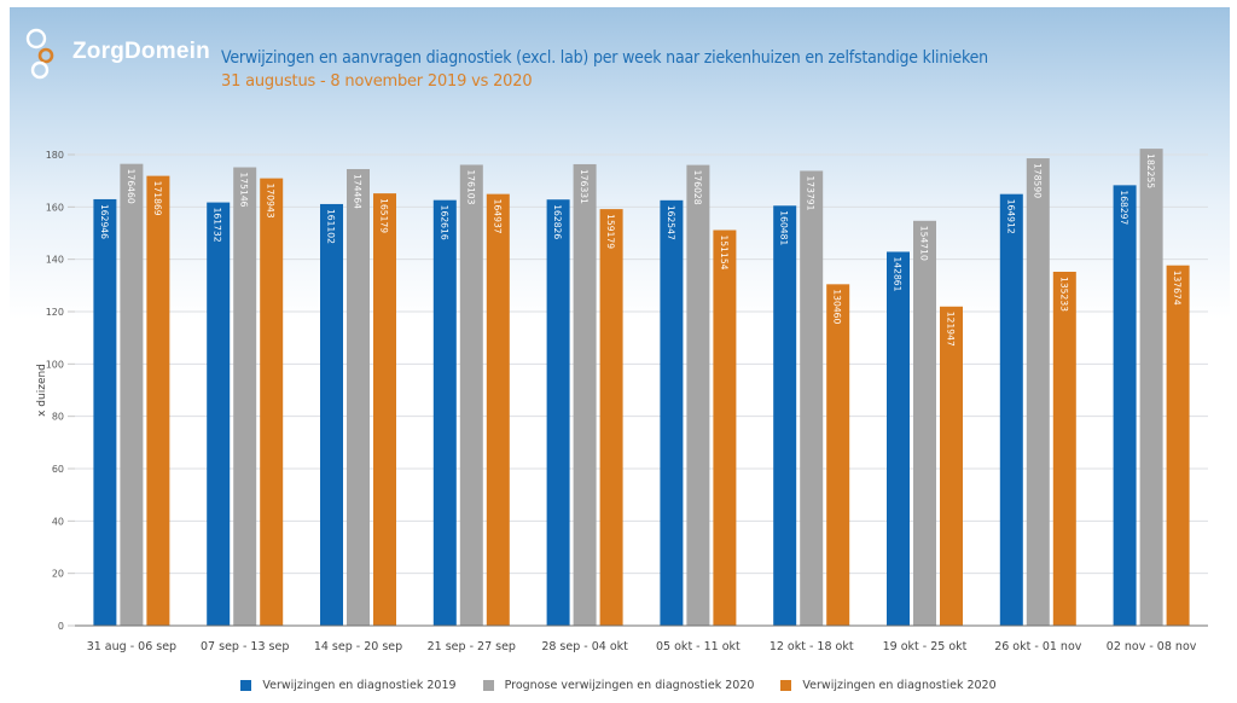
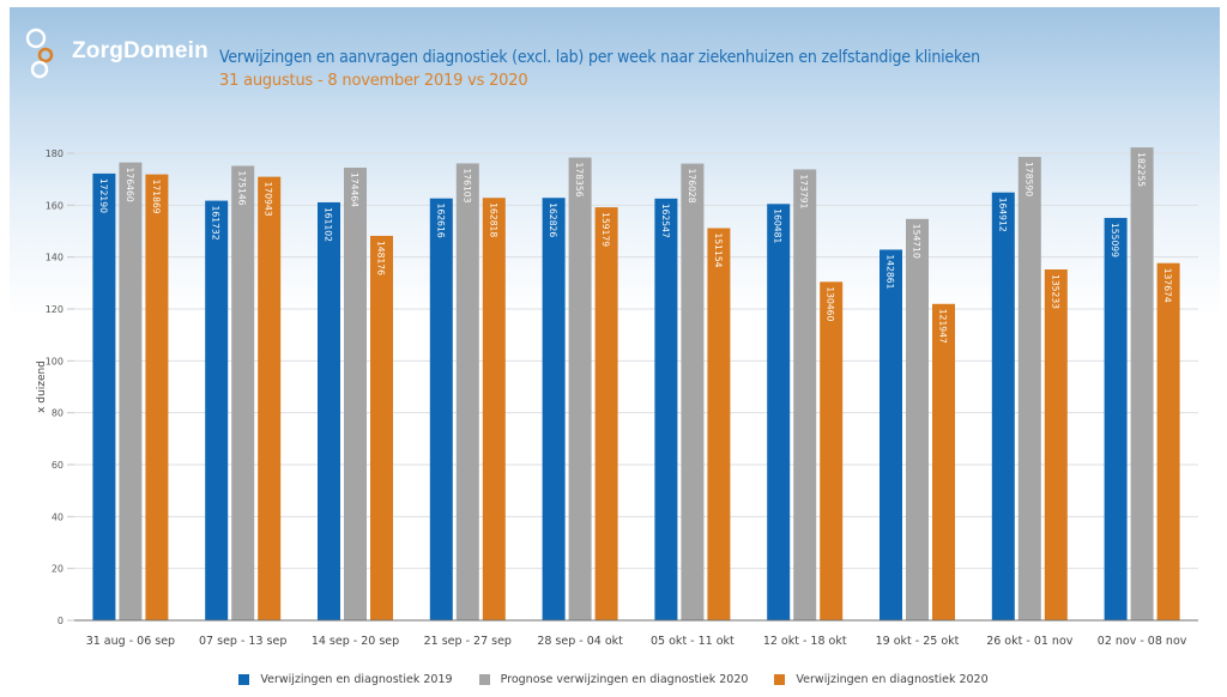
Verwijzingen en diagnostiek 2019/31 aug - 06 sep: 162946 -> 172190
Verwijzingen en diagnostiek 2020/14 sep - 20 sep: 165179 -> 148176
Verwijzingen en diagnostiek 2020/21 sep - 27 sep: 164937 -> 162818
Prognose verwijzingen en diagnostiek 2020/28 sep - 04 okt: 176331 -> 178356
Verwijzingen en diagnostiek 2019/02 nov - 08 nov: 168297 -> 155099
